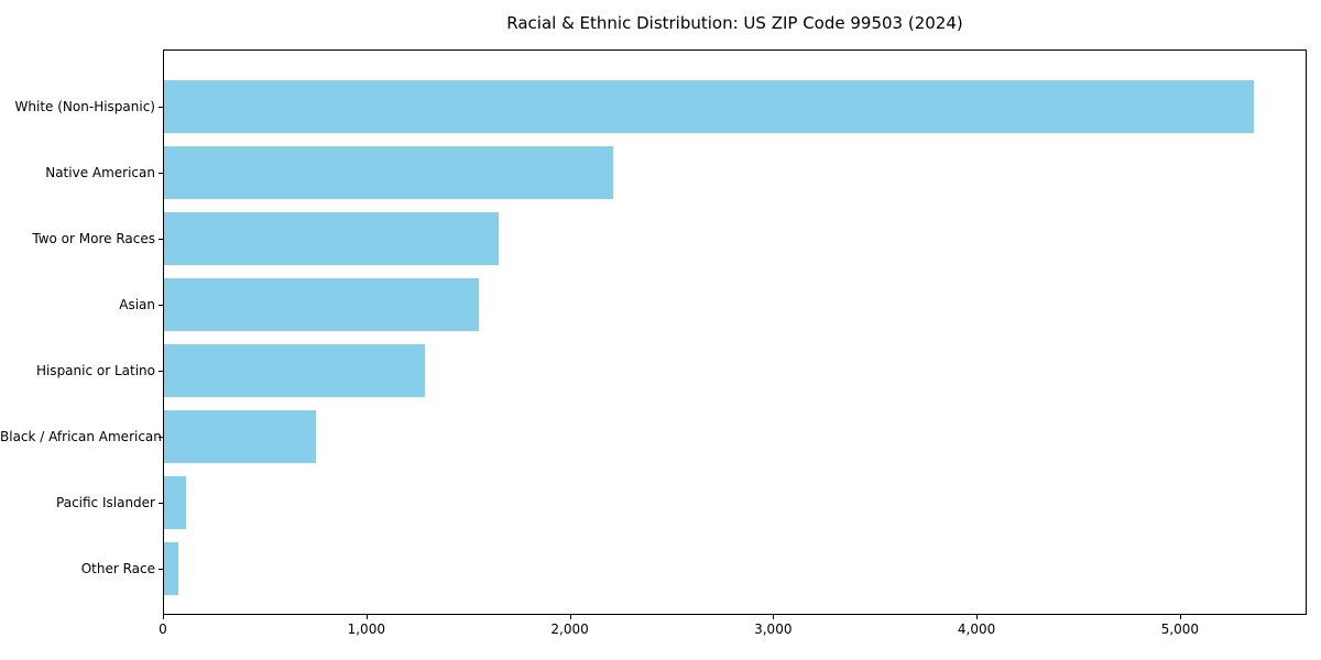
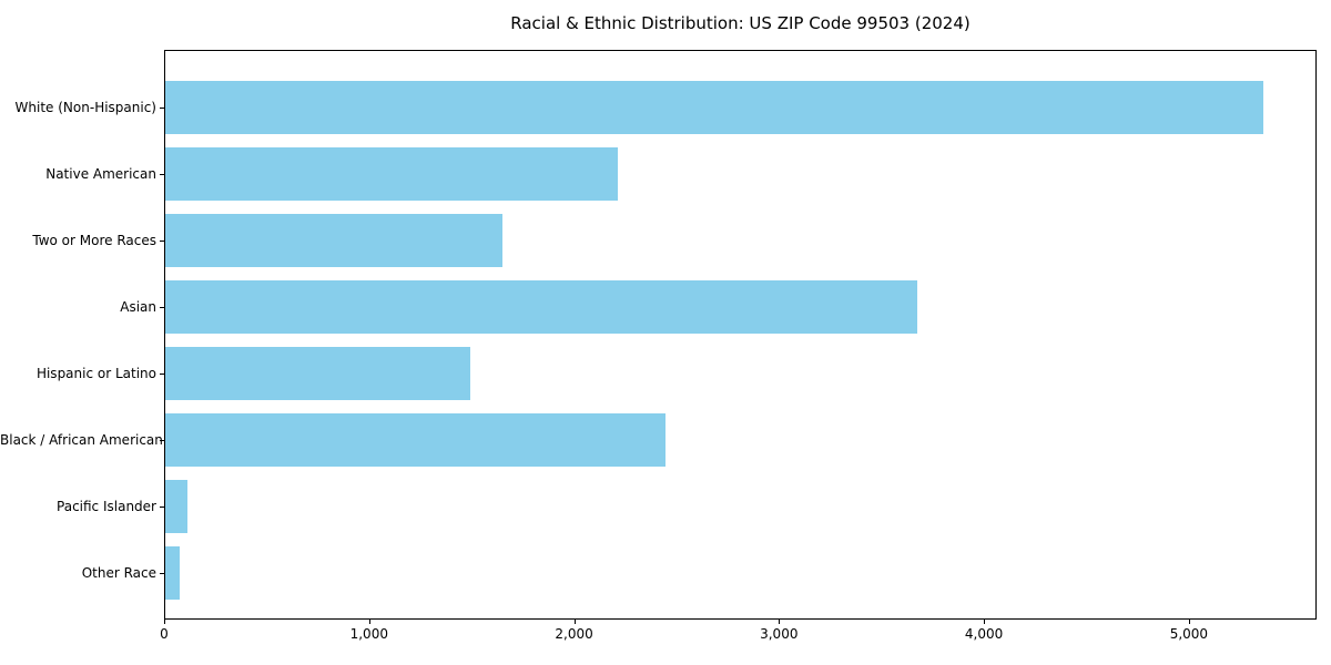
Asian: 1540 -> 3670
Hispanic or Latino: 1280 -> 1490
Black / African American: 740 -> 2440
